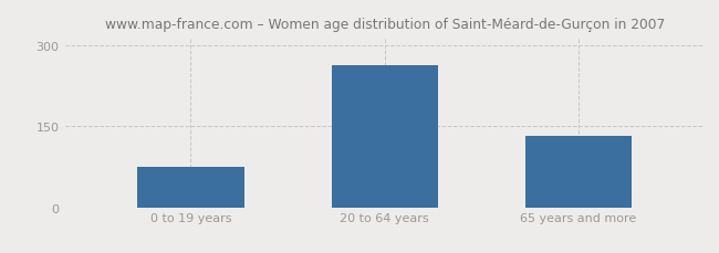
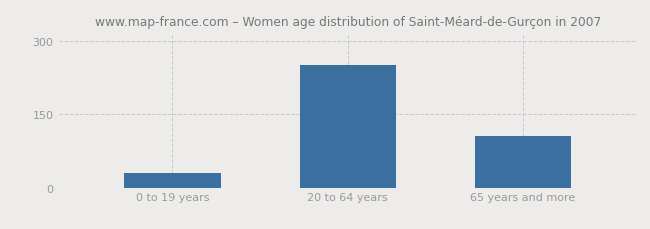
0 to 19 years: 75 -> 30
20 to 64 years: 263 -> 250
65 years and more: 133 -> 105
